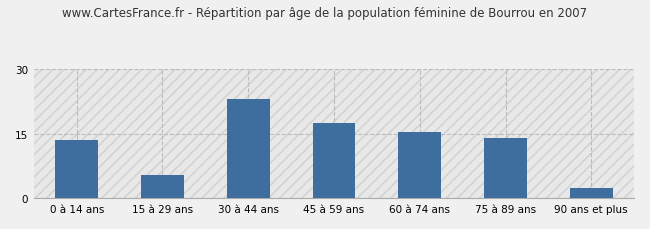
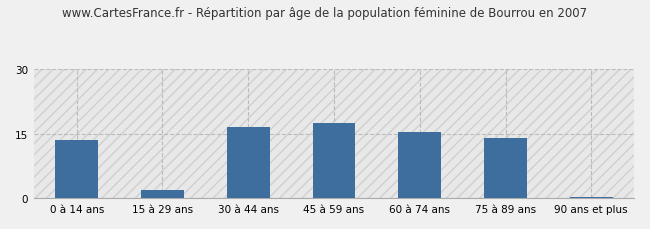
15 à 29 ans: 5.5 -> 2.0
30 à 44 ans: 23.0 -> 16.5
90 ans et plus: 2.5 -> 0.3
